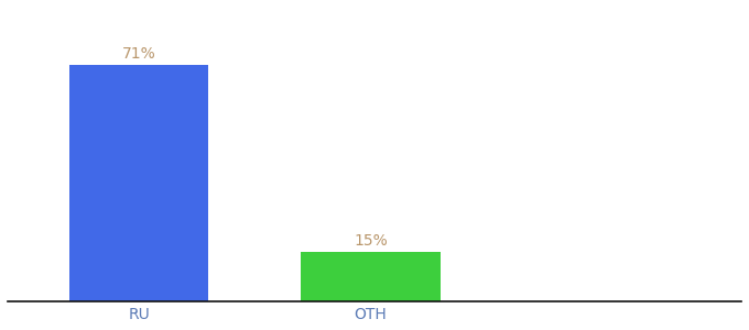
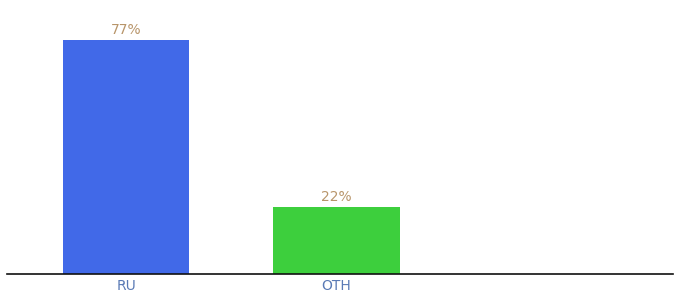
RU: 71% -> 77%
OTH: 15% -> 22%
